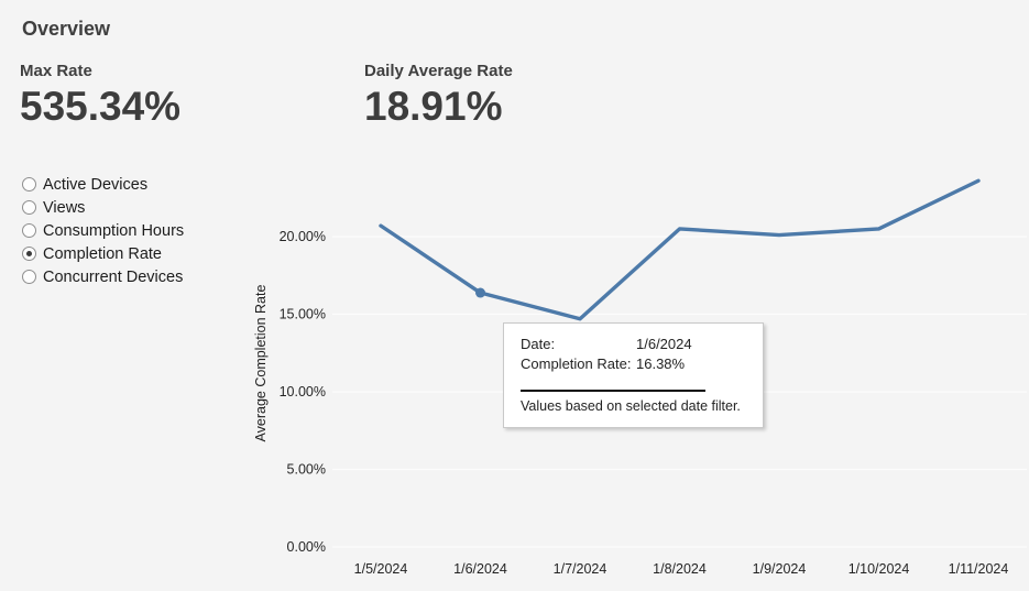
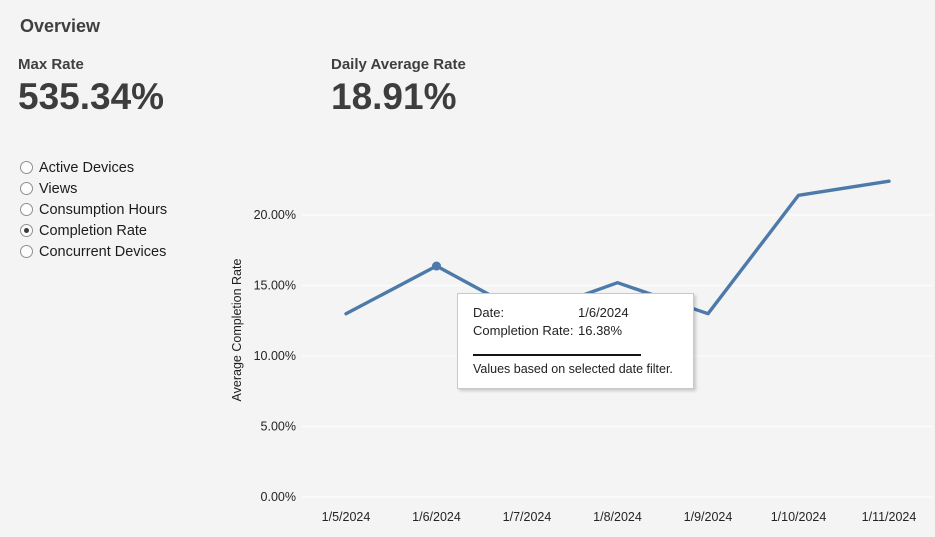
1/5/2024: 20.7% -> 13.0%
1/7/2024: 14.7% -> 12.9%
1/8/2024: 20.5% -> 15.2%
1/9/2024: 20.1% -> 13.0%
1/10/2024: 20.5% -> 21.4%
1/11/2024: 23.6% -> 22.4%
